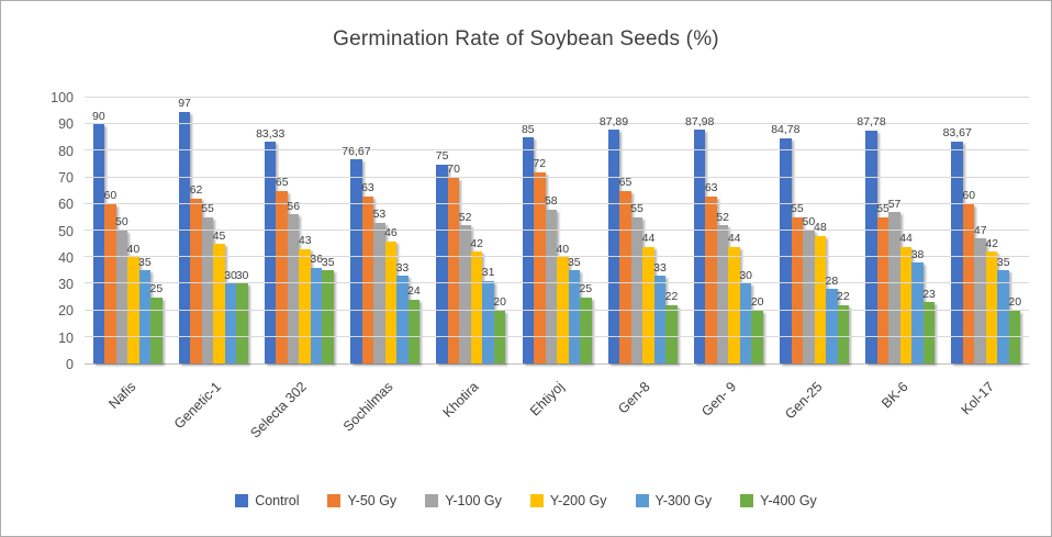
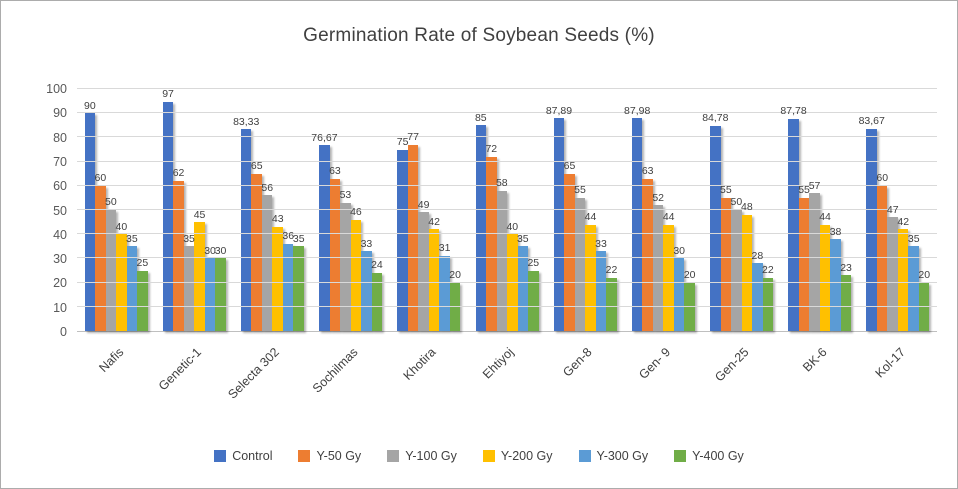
Y-100 Gy/Genetic-1: 55 -> 35
Y-50 Gy/Khotira: 70 -> 77
Y-100 Gy/Khotira: 52 -> 49
